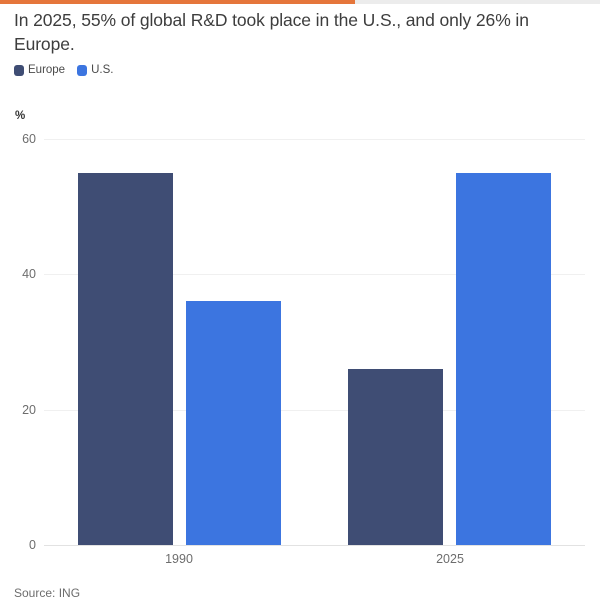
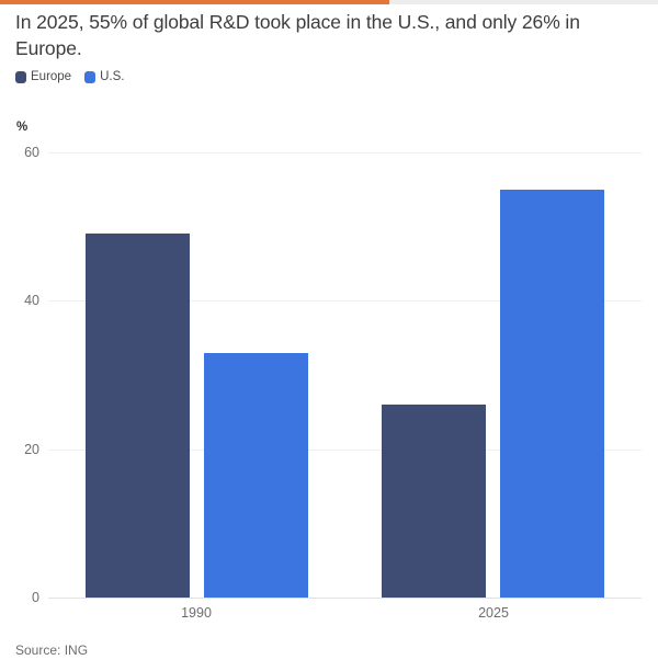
Europe/1990: 55 -> 49
U.S./1990: 36 -> 33
